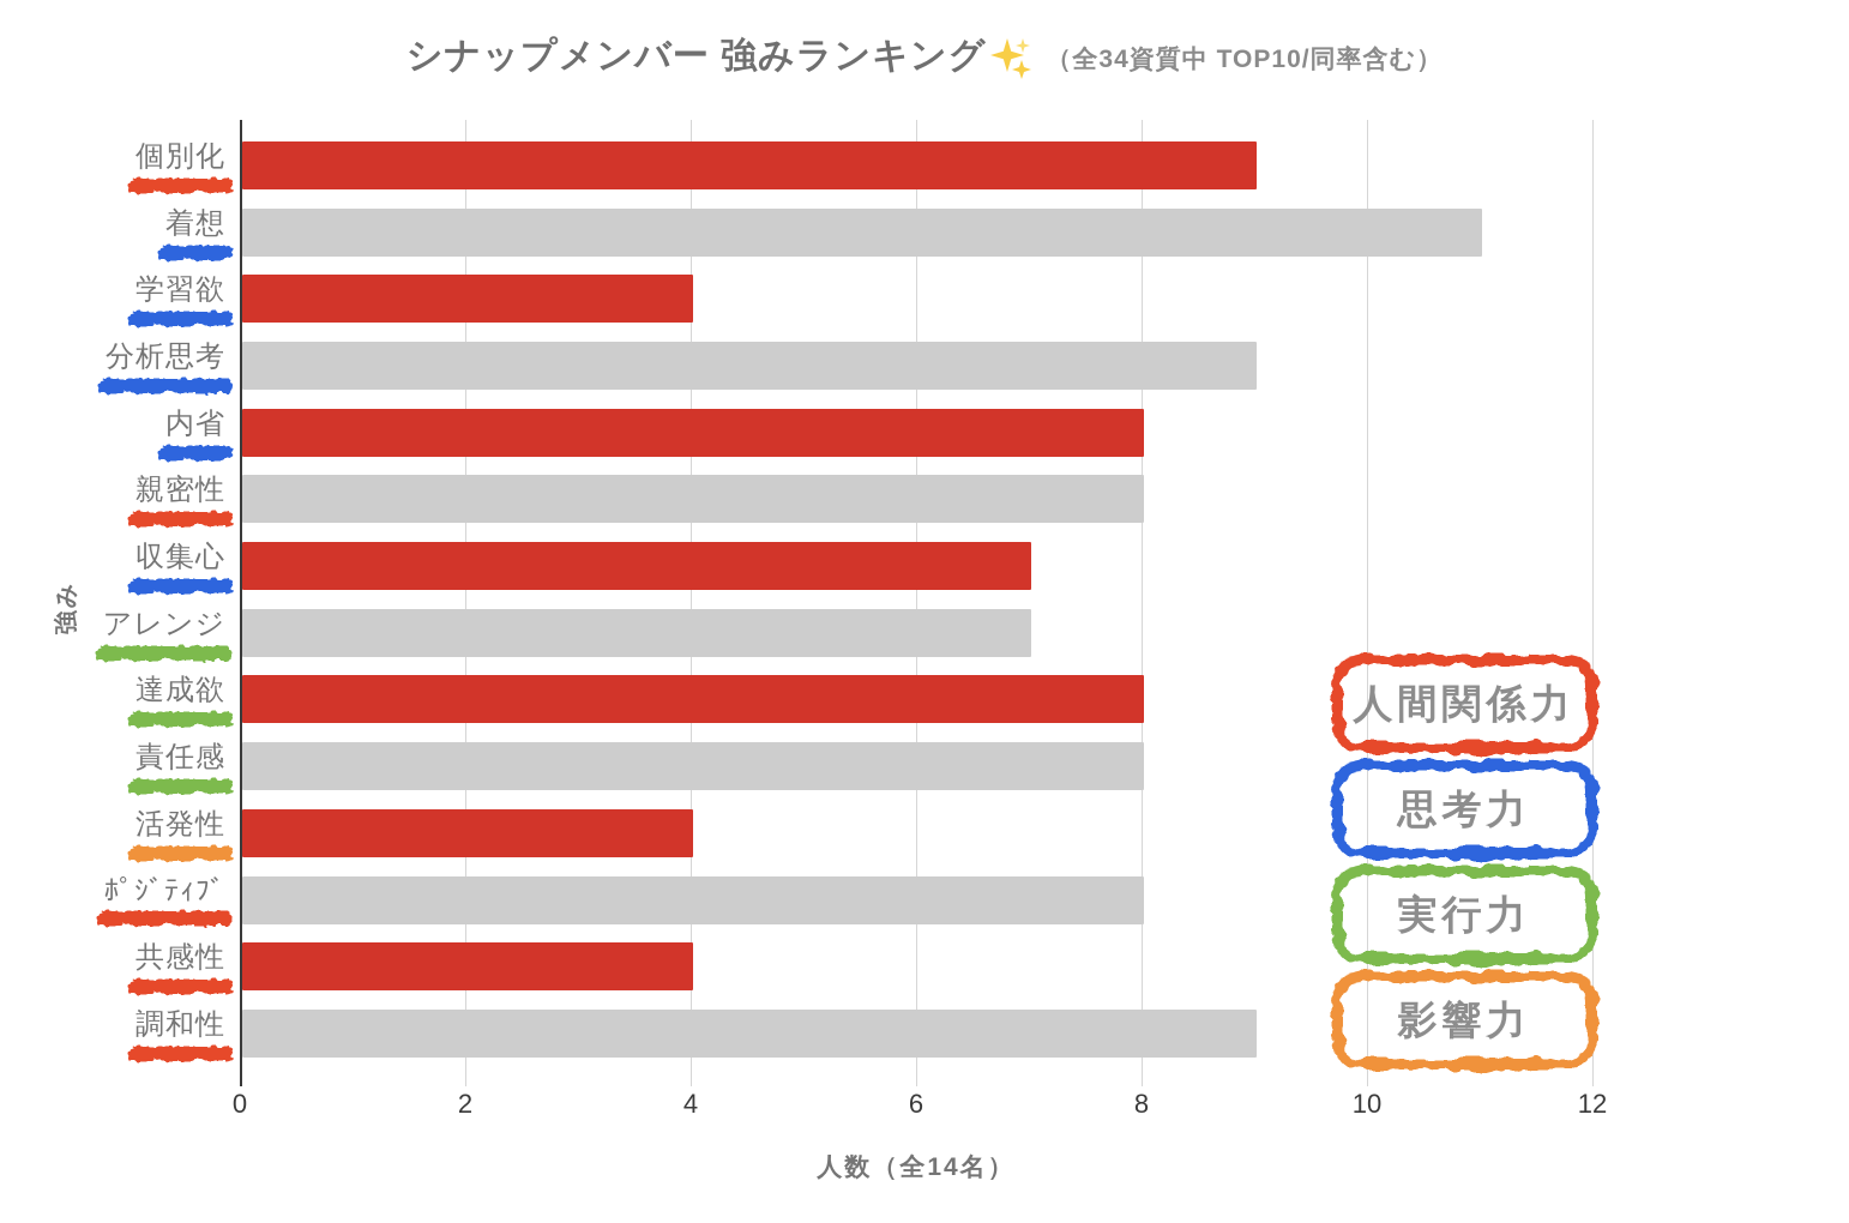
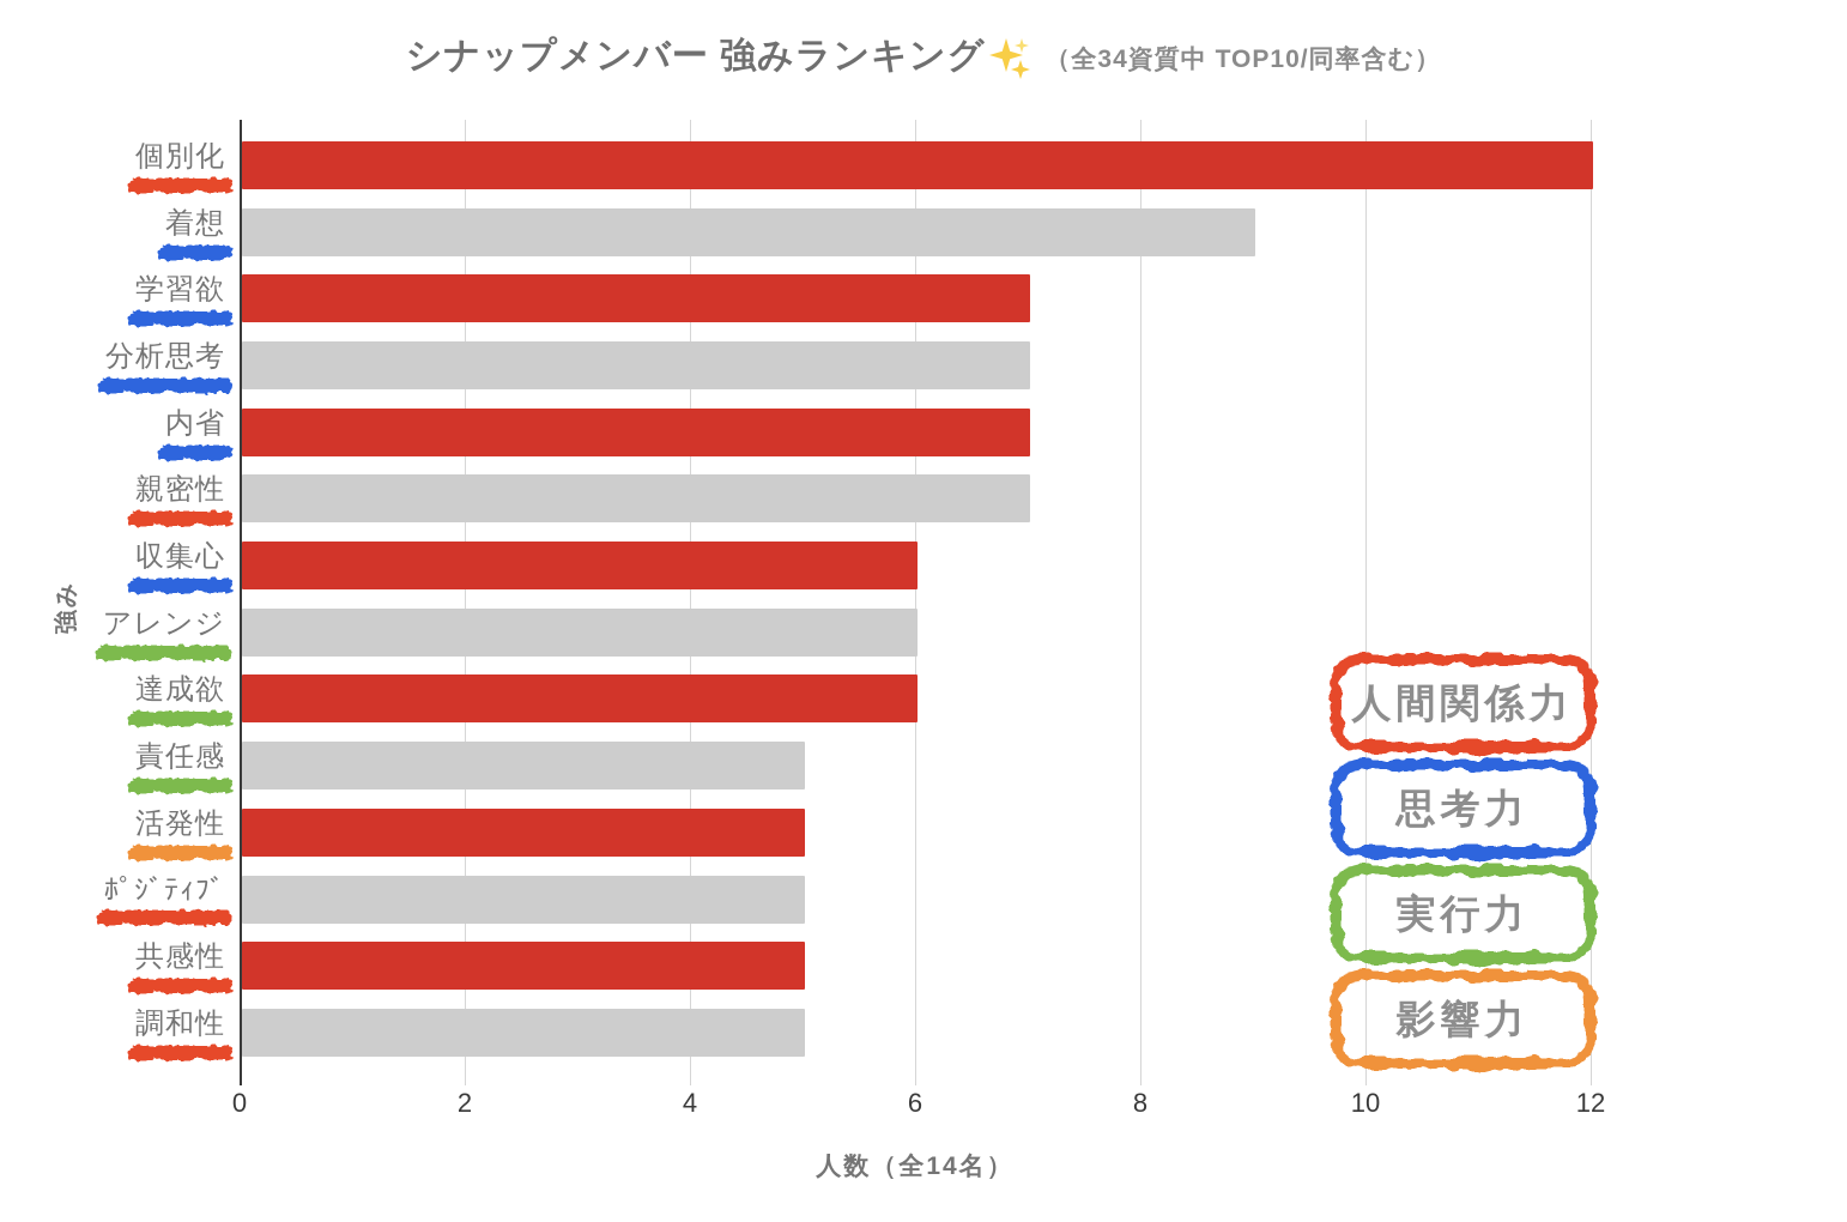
個別化: 9 -> 12
着想: 11 -> 9
学習欲: 4 -> 7
分析思考: 9 -> 7
内省: 8 -> 7
親密性: 8 -> 7
収集心: 7 -> 6
アレンジ: 7 -> 6
達成欲: 8 -> 6
責任感: 8 -> 5
活発性: 4 -> 5
ﾎﾟｼﾞﾃｨﾌﾞ: 8 -> 5
共感性: 4 -> 5
調和性: 9 -> 5
